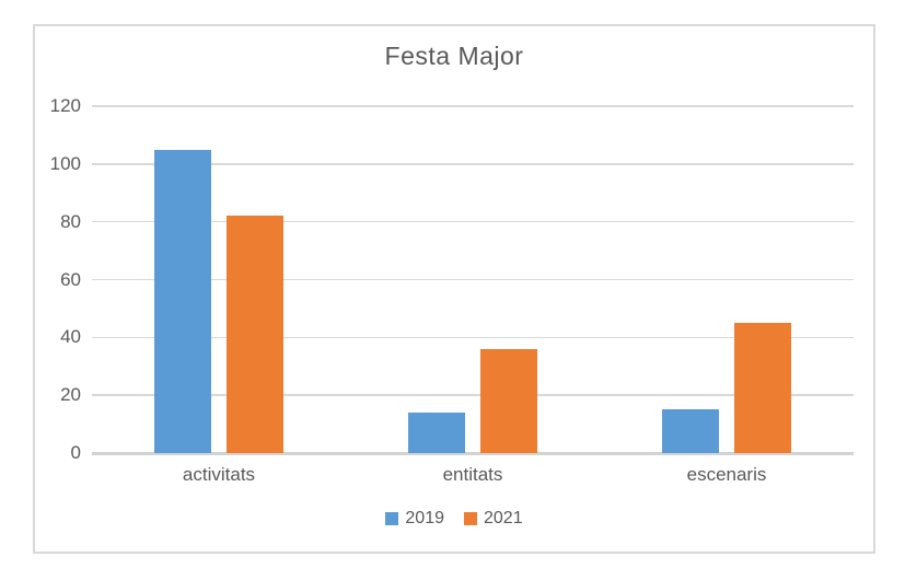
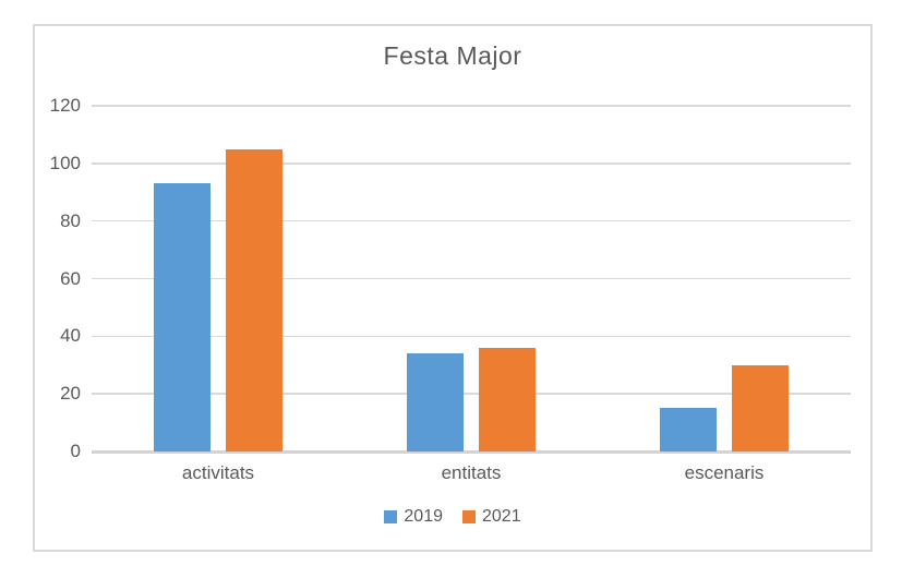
2019/activitats: 105 -> 93
2021/activitats: 82 -> 105
2019/entitats: 14 -> 34
2021/escenaris: 45 -> 30
